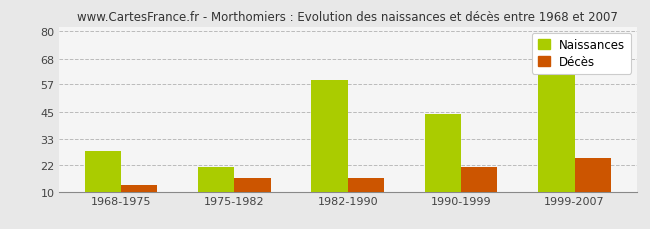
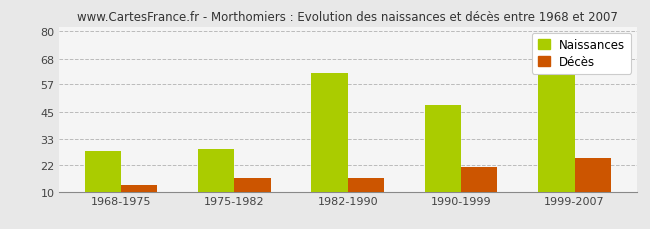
Naissances/1975-1982: 21 -> 29
Naissances/1982-1990: 59 -> 62
Naissances/1990-1999: 44 -> 48
